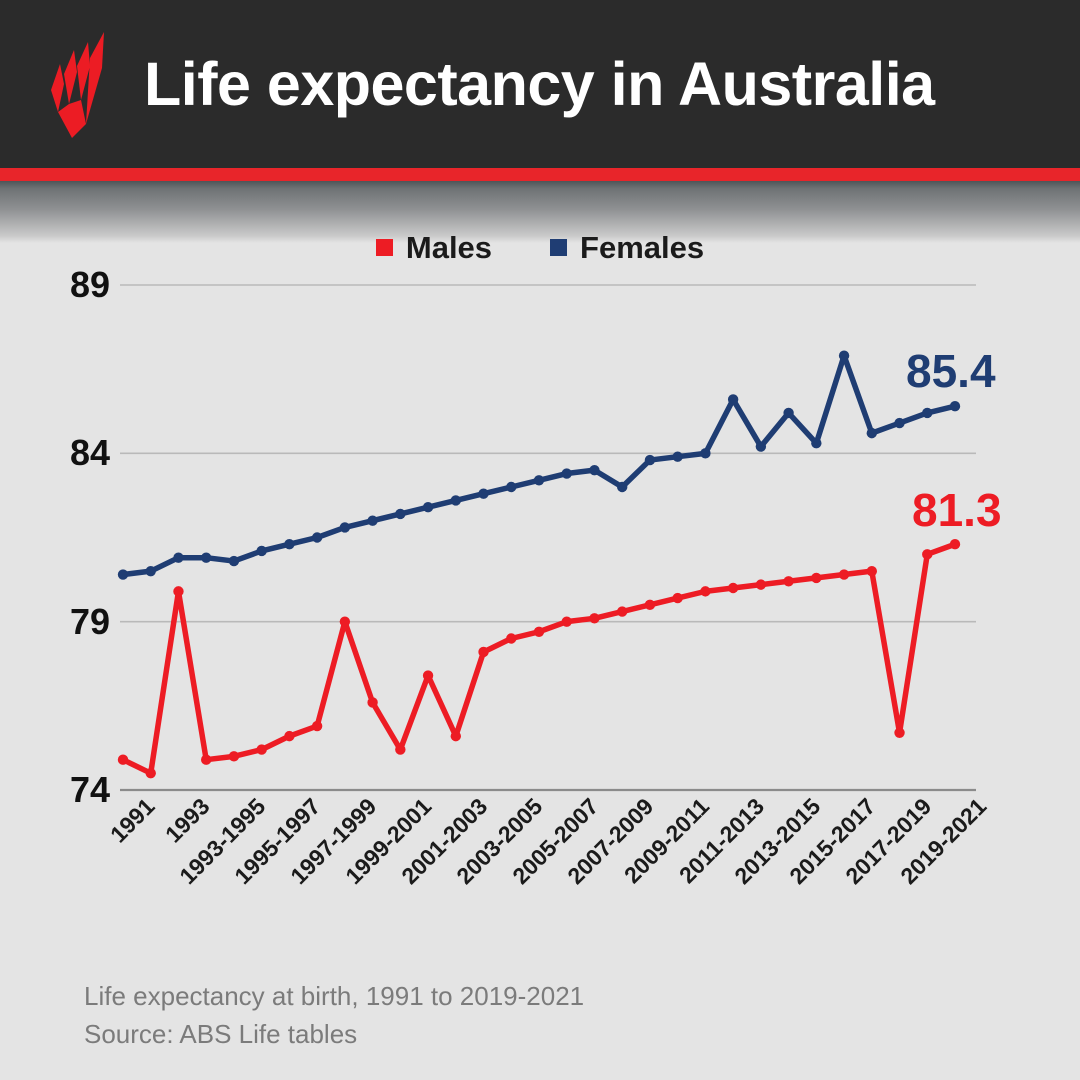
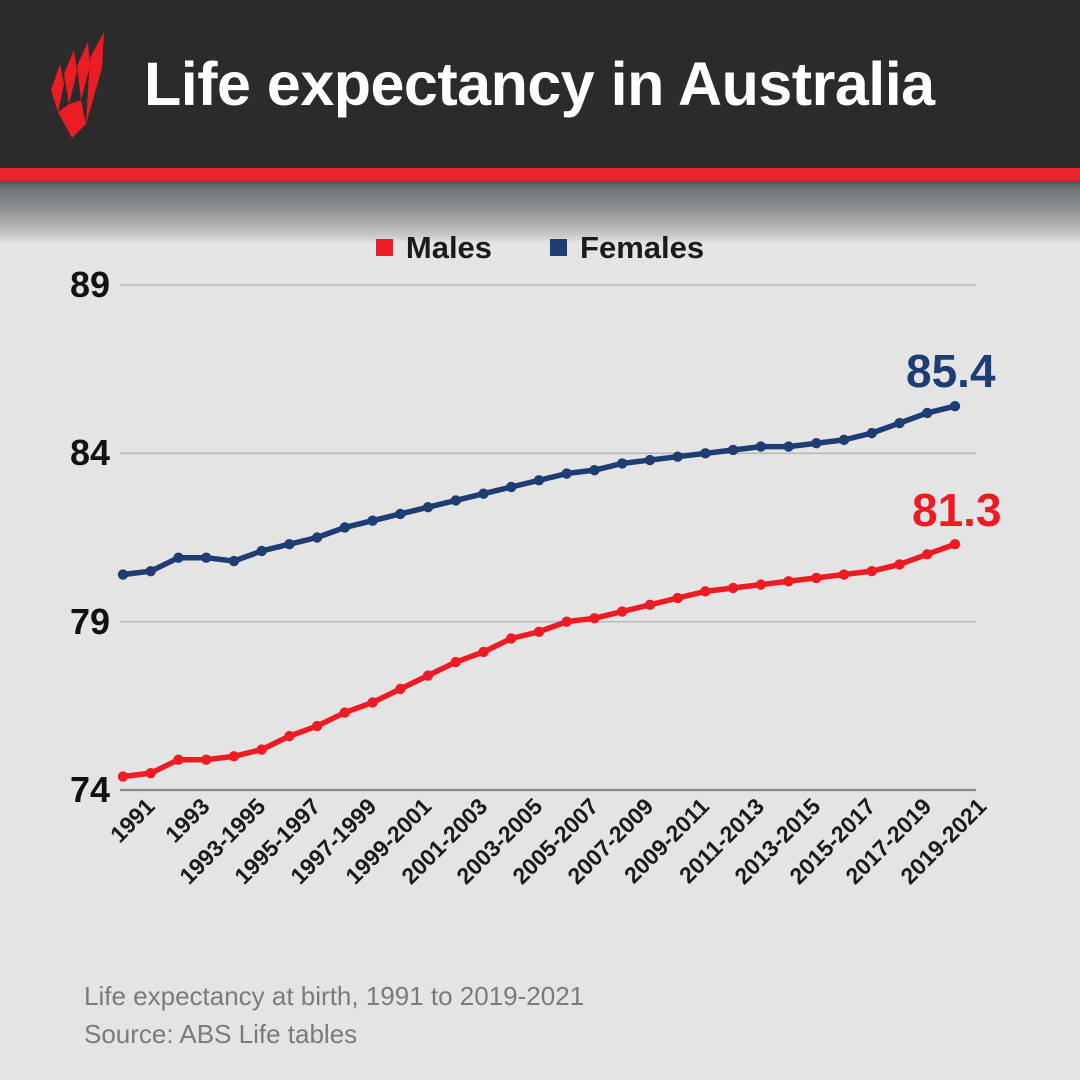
Males/1991: 74.9 -> 74.4
Males/1993: 79.9 -> 74.9
Males/1997-1999: 79.0 -> 76.3
Males/1999-2001: 75.2 -> 77.0
Males/2001-2003: 75.6 -> 77.8
Females/2007-2009: 83.0 -> 83.7
Females/2011-2013: 85.6 -> 84.1
Females/2013-2015: 85.2 -> 84.2
Females/2015-2017: 86.9 -> 84.4
Males/2017-2019: 75.7 -> 80.7
